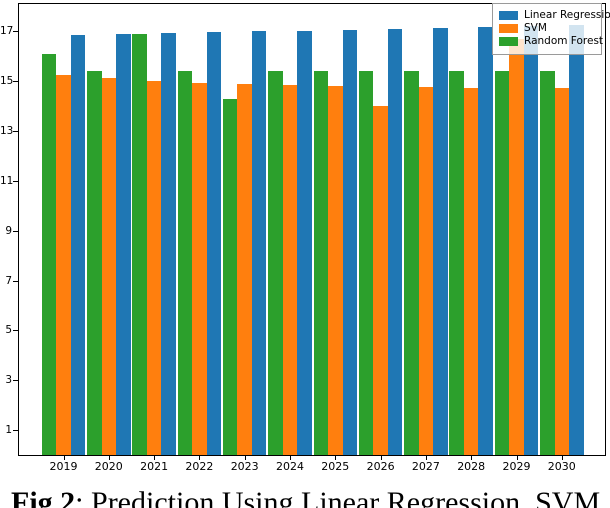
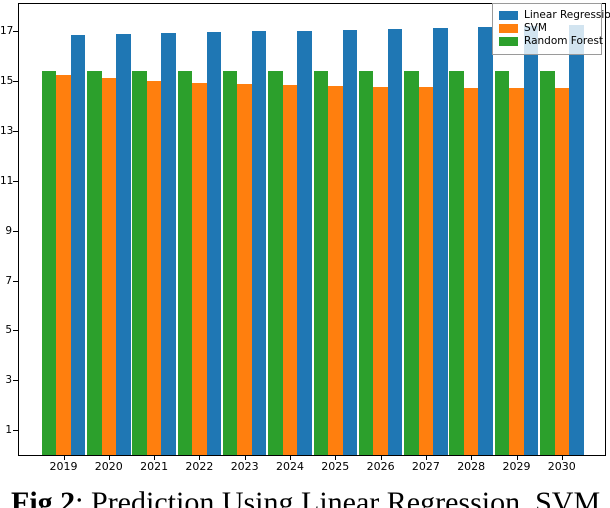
Random Forest/2019: 16.1 -> 15.4
Random Forest/2021: 16.9 -> 15.4
Random Forest/2023: 14.3 -> 15.4
SVM/2026: 14.0 -> 14.8
SVM/2029: 16.7 -> 14.7
